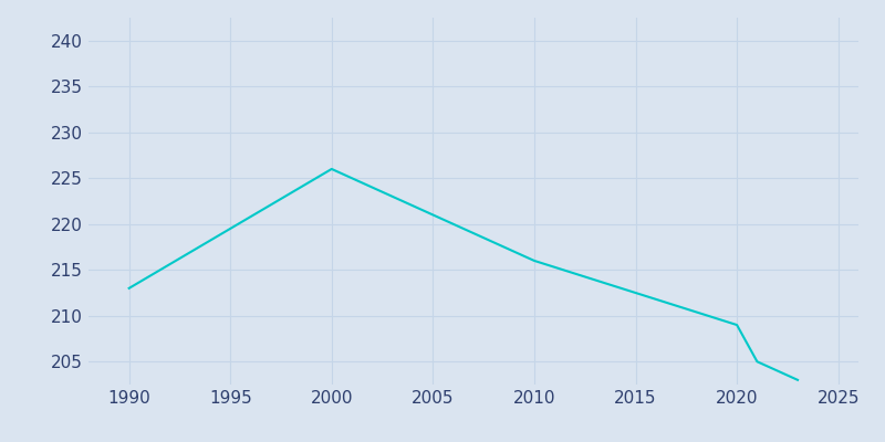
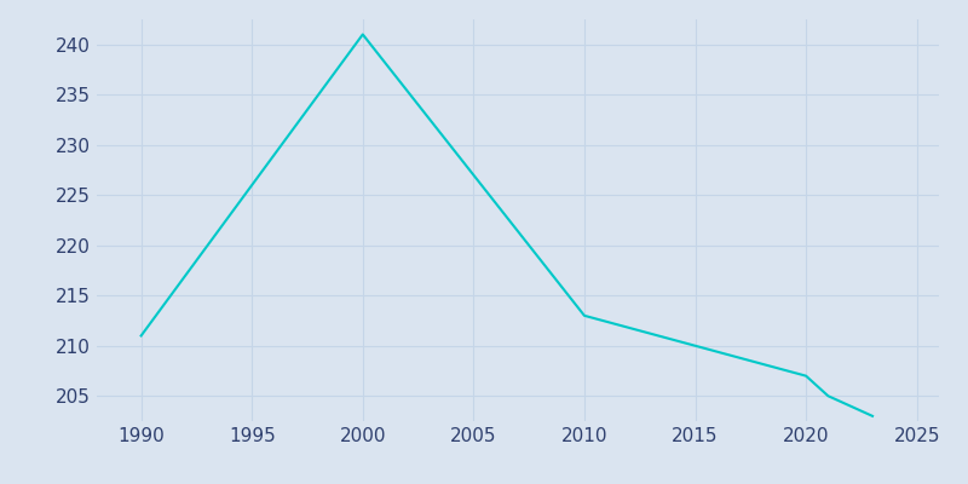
1990: 213 -> 211
2000: 226 -> 241
2010: 216 -> 213
2020: 209 -> 207
